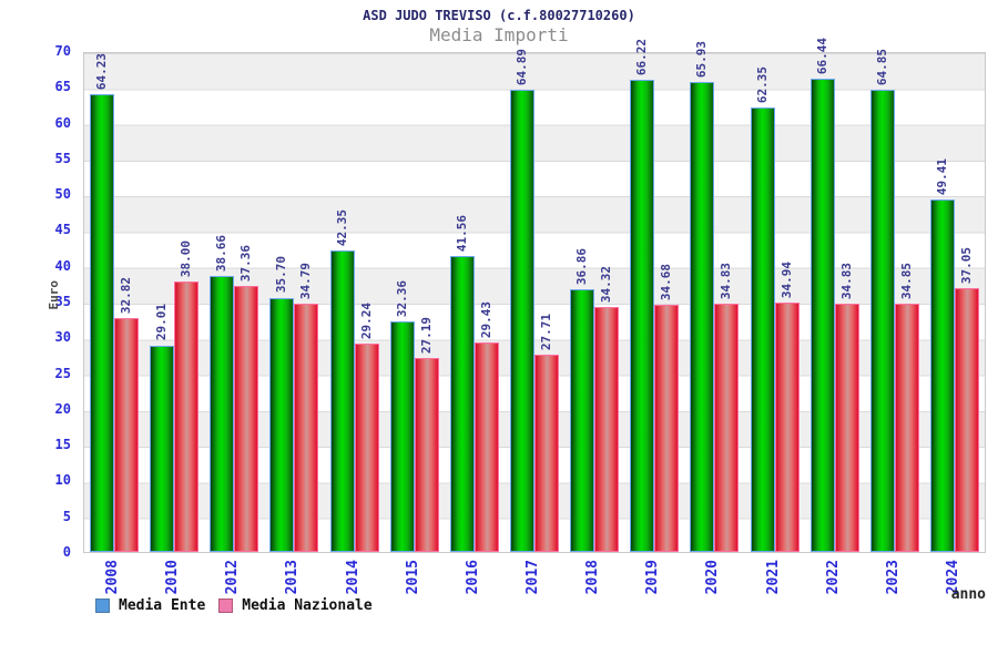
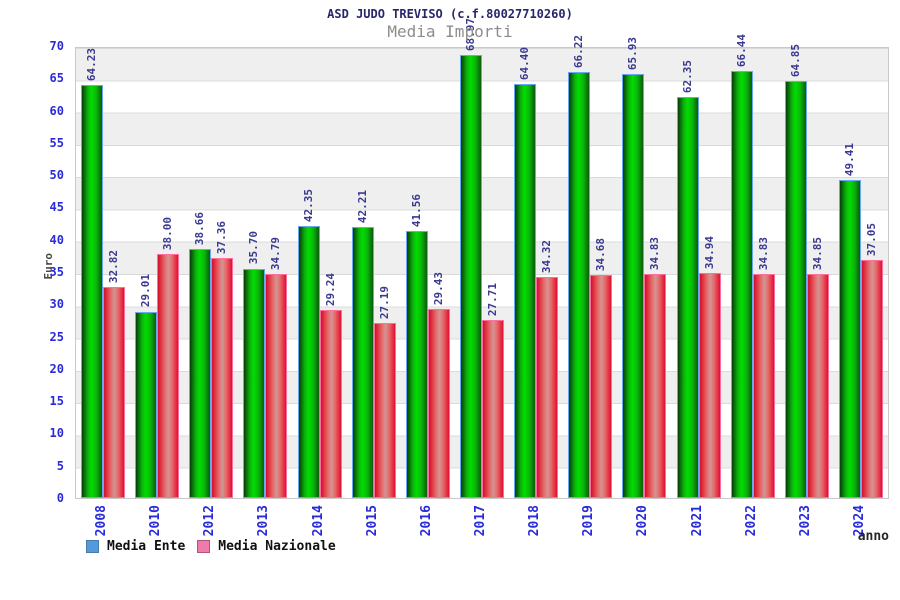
Media Ente/2015: 32.36 -> 42.21
Media Ente/2017: 64.89 -> 68.97
Media Ente/2018: 36.86 -> 64.40
